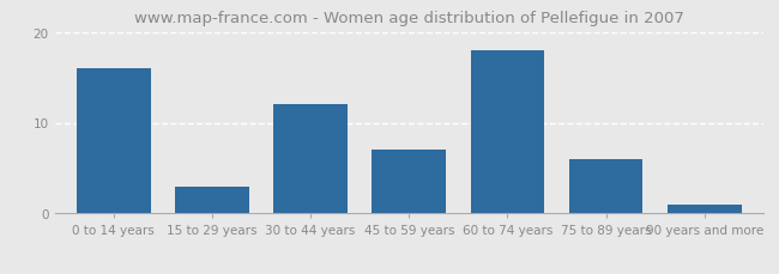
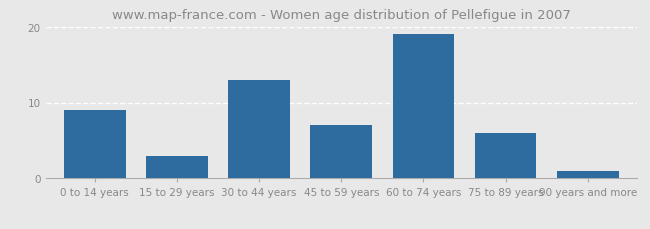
0 to 14 years: 16 -> 9
30 to 44 years: 12 -> 13
60 to 74 years: 18 -> 19
